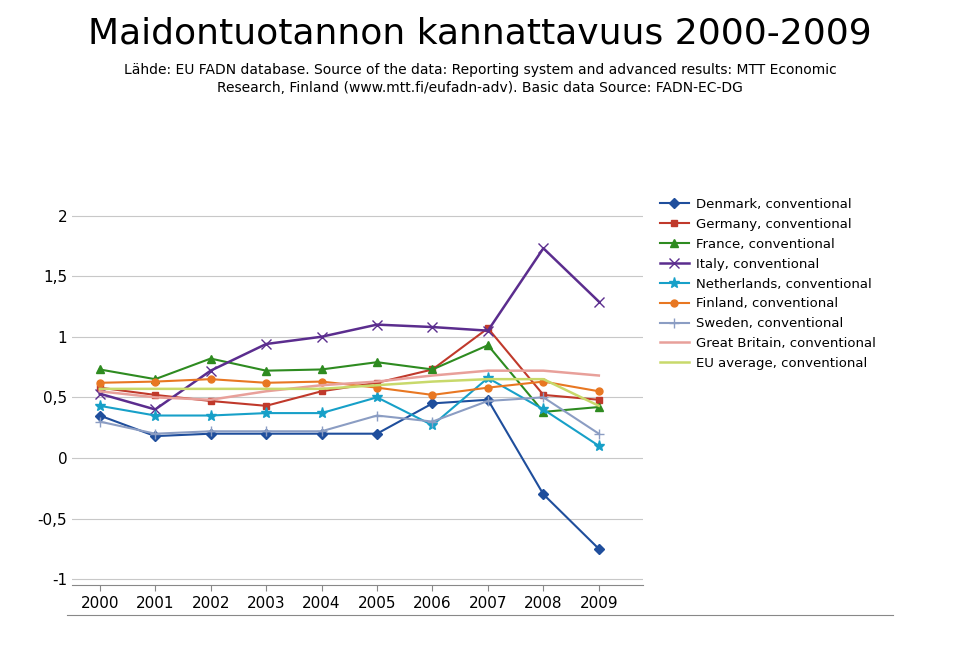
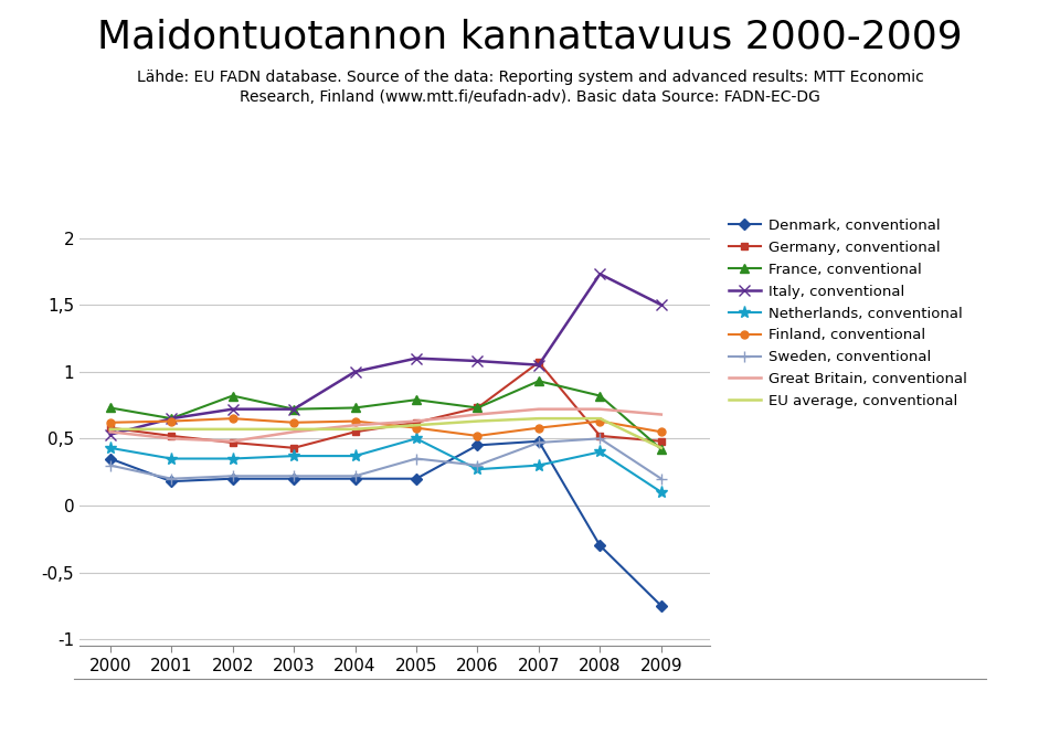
Italy, conventional/2001: 0,40 -> 0,65
Italy, conventional/2003: 0,94 -> 0,72
Netherlands, conventional/2007: 0,66 -> 0,30
France, conventional/2008: 0,38 -> 0,82
Italy, conventional/2009: 1,29 -> 1,50
